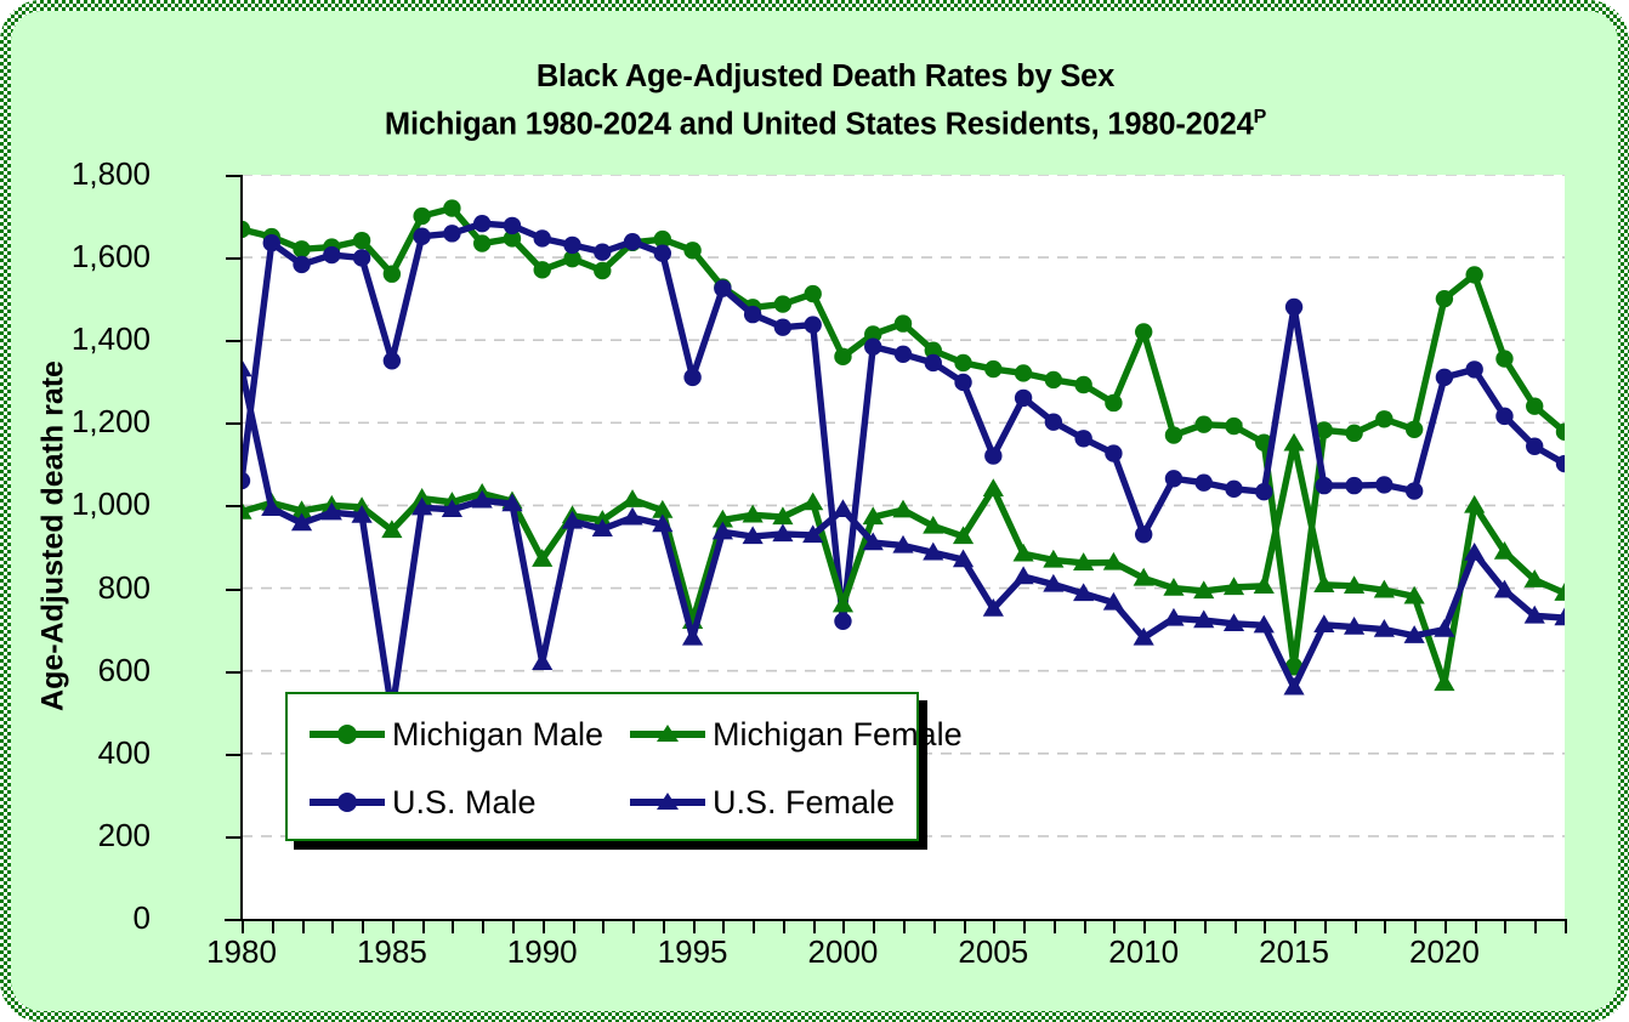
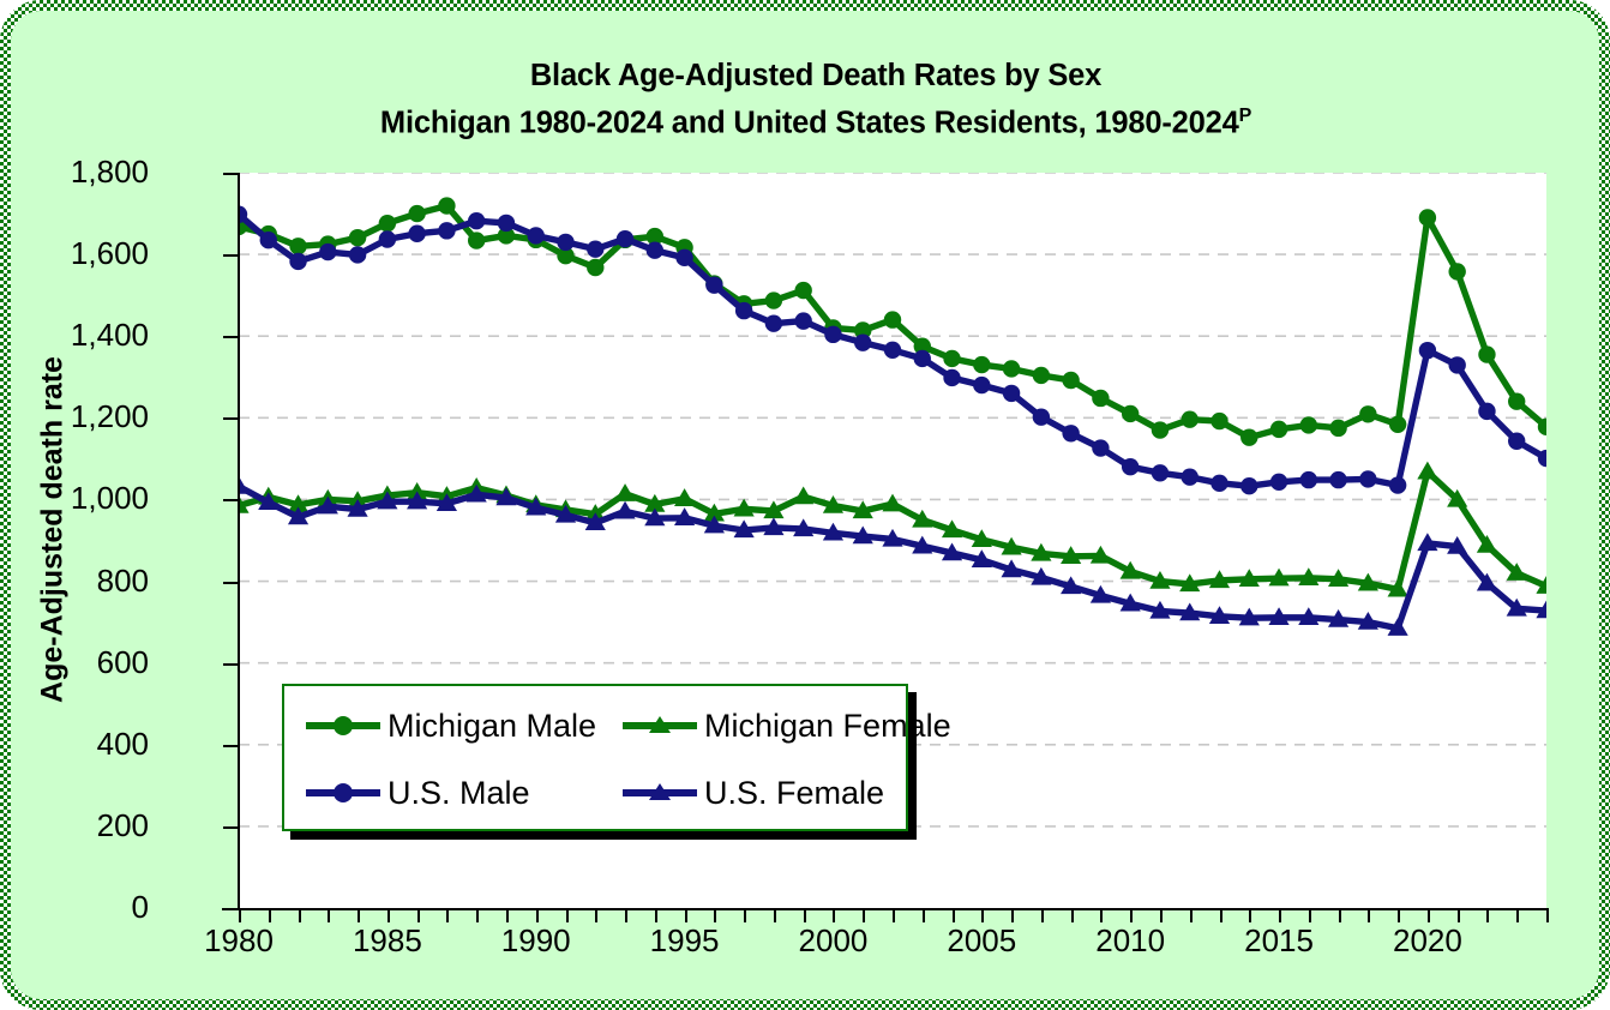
U.S. Male/1980: 1060 -> 1700
U.S. Female/1980: 1330 -> 1030
Michigan Male/1985: 1560 -> 1680
U.S. Male/1985: 1350 -> 1640
Michigan Female/1985: 940 -> 1010
U.S. Female/1985: 500 -> 1000
Michigan Male/1990: 1570 -> 1640
Michigan Female/1990: 870 -> 990
U.S. Female/1990: 620 -> 980
U.S. Male/1995: 1310 -> 1590
Michigan Female/1995: 720 -> 1000
U.S. Female/1995: 680 -> 960
Michigan Male/2000: 1360 -> 1420
U.S. Male/2000: 720 -> 1400
Michigan Female/2000: 760 -> 980
U.S. Female/2000: 990 -> 920
U.S. Male/2005: 1120 -> 1280
Michigan Female/2005: 1040 -> 900
U.S. Female/2005: 750 -> 850
Michigan Male/2010: 1420 -> 1210
U.S. Male/2010: 930 -> 1080
U.S. Female/2010: 680 -> 740
Michigan Male/2015: 610 -> 1170
U.S. Male/2015: 1480 -> 1040
Michigan Female/2015: 1150 -> 810
U.S. Female/2015: 560 -> 710
Michigan Male/2020: 1500 -> 1690
U.S. Male/2020: 1310 -> 1360
Michigan Female/2020: 570 -> 1070
U.S. Female/2020: 700 -> 890
